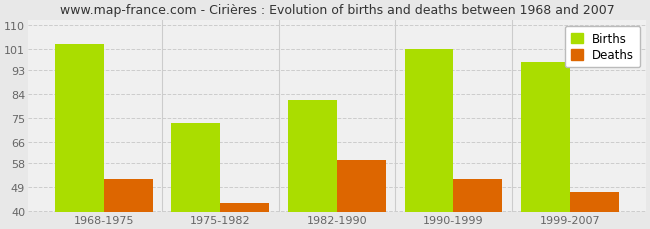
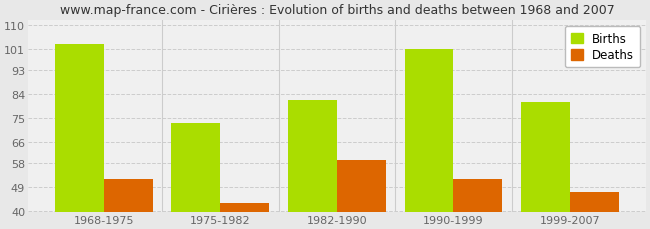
Births/1999-2007: 96 -> 81
